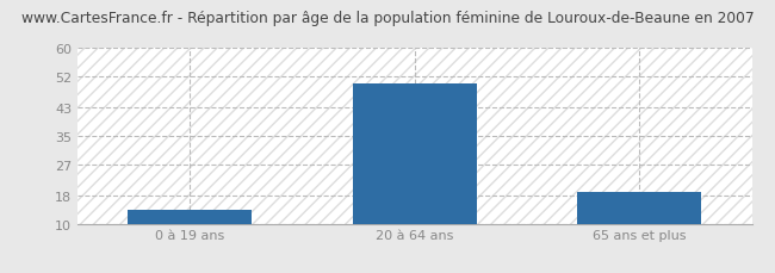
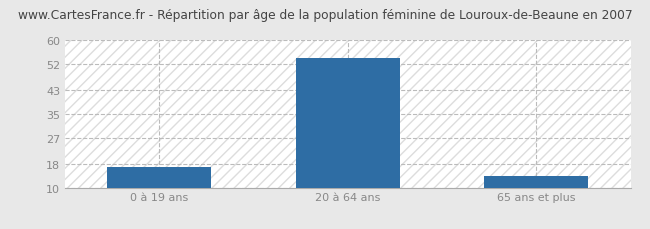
0 à 19 ans: 14 -> 17
20 à 64 ans: 50 -> 54
65 ans et plus: 19 -> 14
